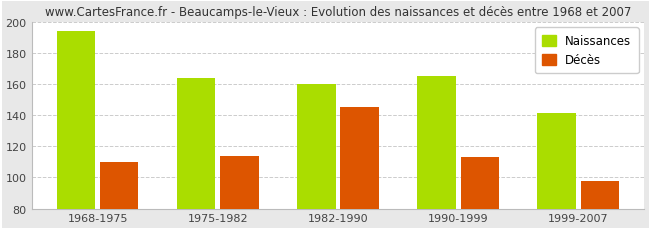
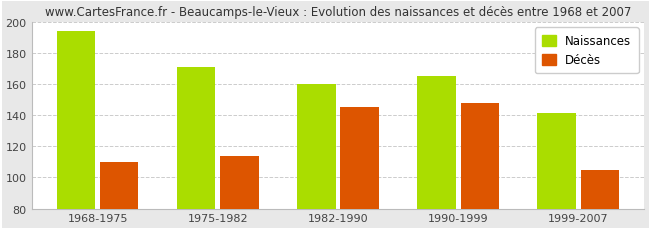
Naissances/1975-1982: 164 -> 171
Décès/1990-1999: 113 -> 148
Décès/1999-2007: 98 -> 105
